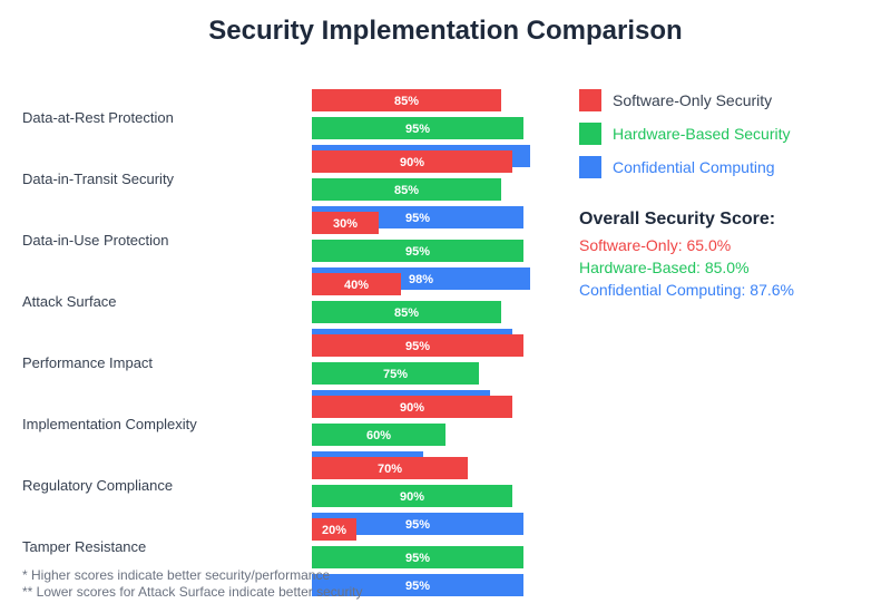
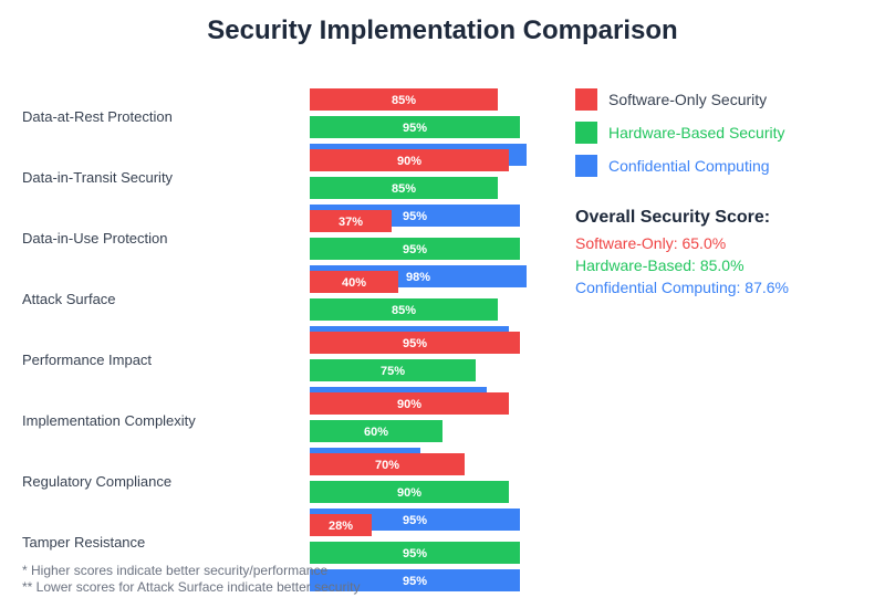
Software-Only Security/Data-in-Use Protection: 30% -> 37%
Software-Only Security/Tamper Resistance: 20% -> 28%
